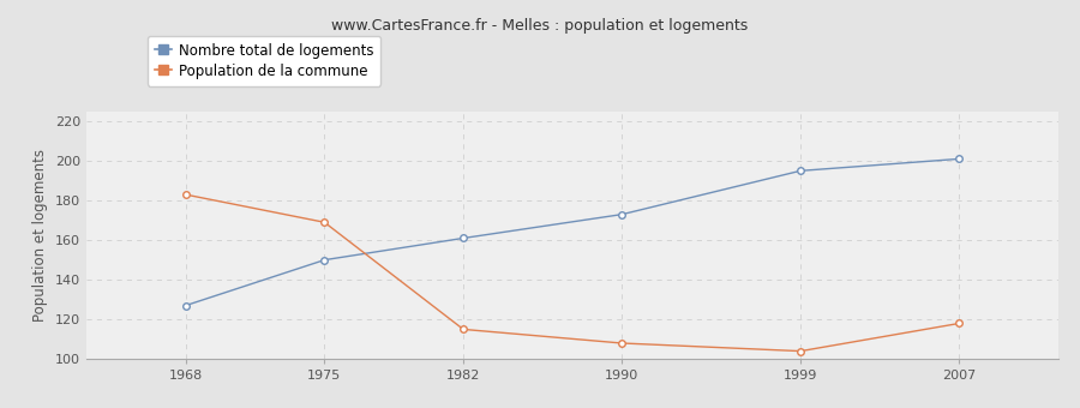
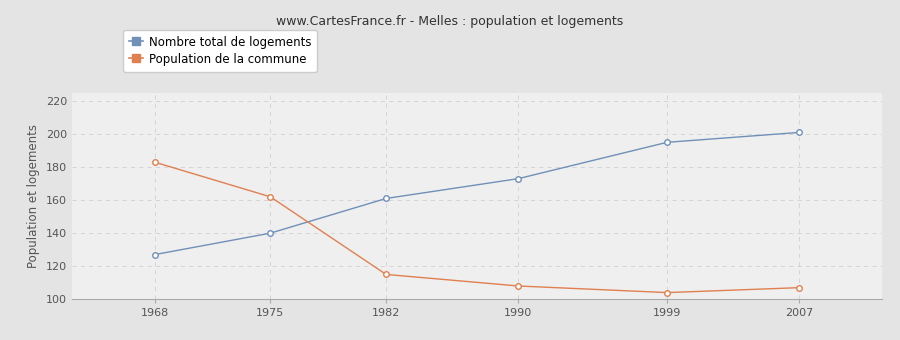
Nombre total de logements/1975: 150 -> 140
Population de la commune/1975: 169 -> 162
Population de la commune/2007: 118 -> 107
